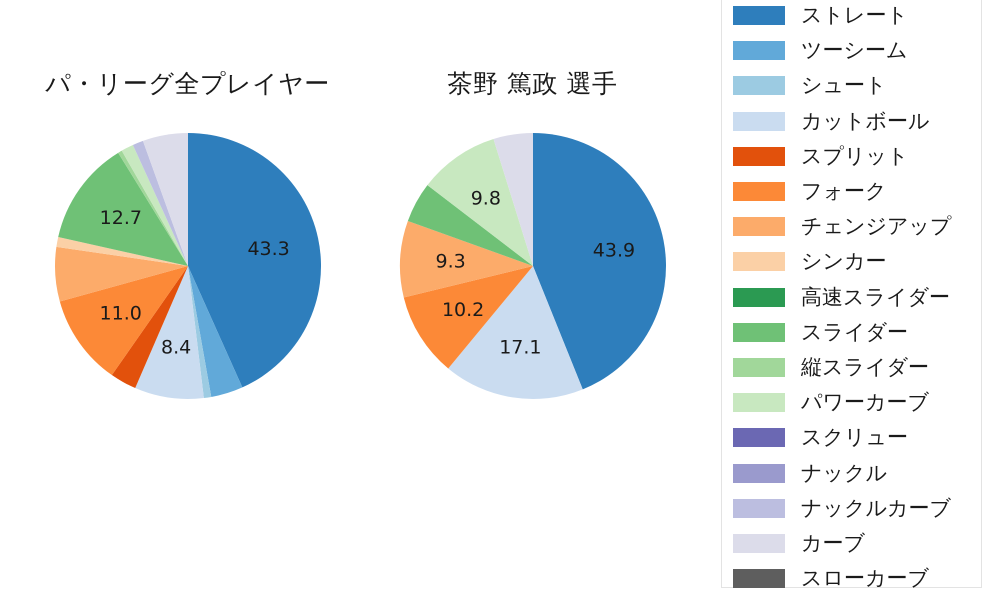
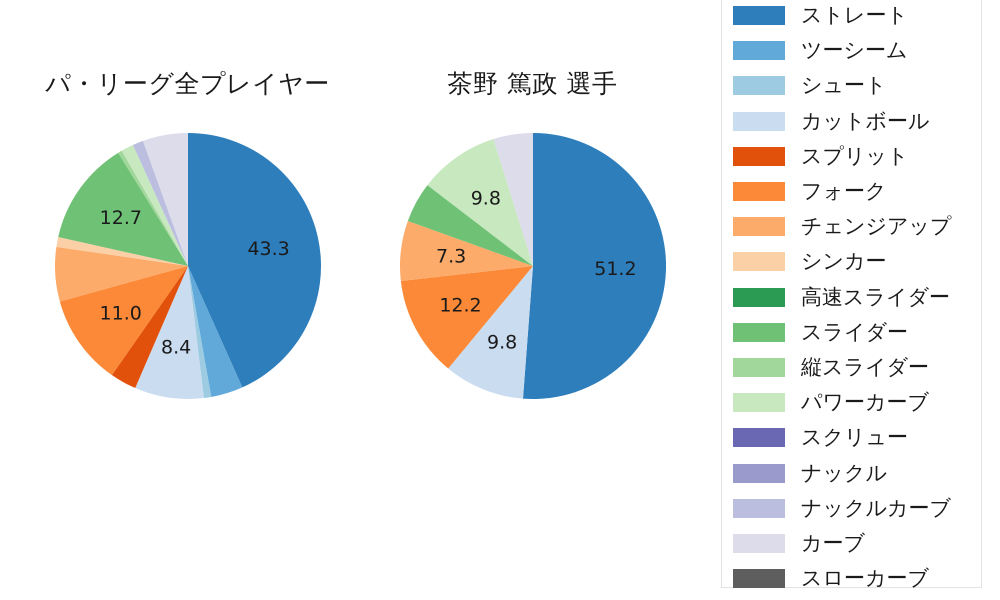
茶野 篤政 選手/ストレート: 43.9 -> 51.2
茶野 篤政 選手/カットボール: 17.1 -> 9.8
茶野 篤政 選手/フォーク: 10.2 -> 12.2
茶野 篤政 選手/チェンジアップ: 9.3 -> 7.3
